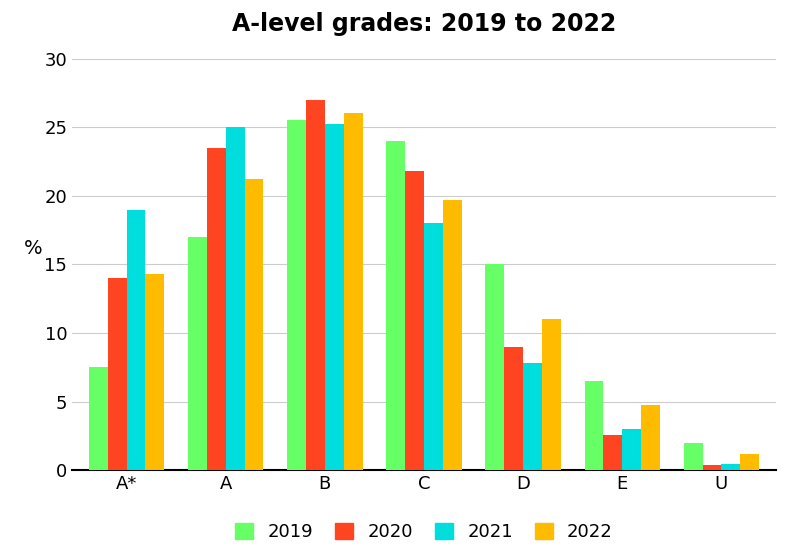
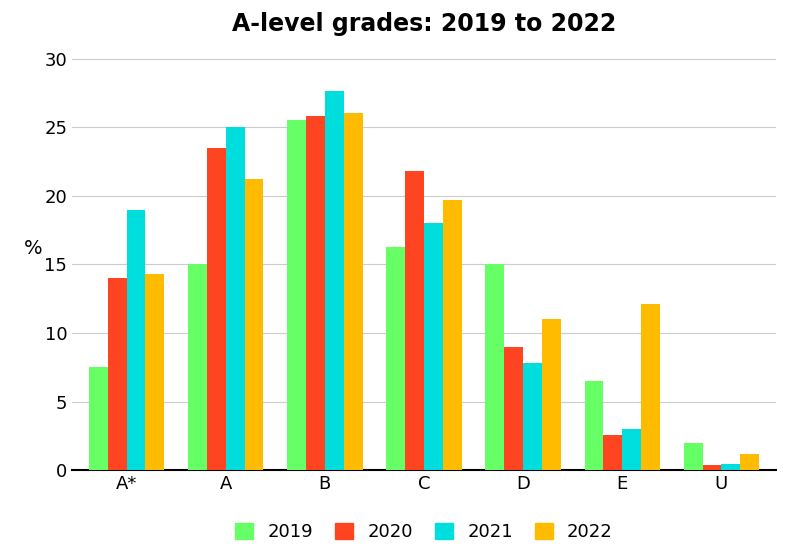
2019/A: 17.0 -> 15.0
2020/B: 27.0 -> 25.8
2021/B: 25.2 -> 27.6
2019/C: 24.0 -> 16.3
2022/E: 4.8 -> 12.1
